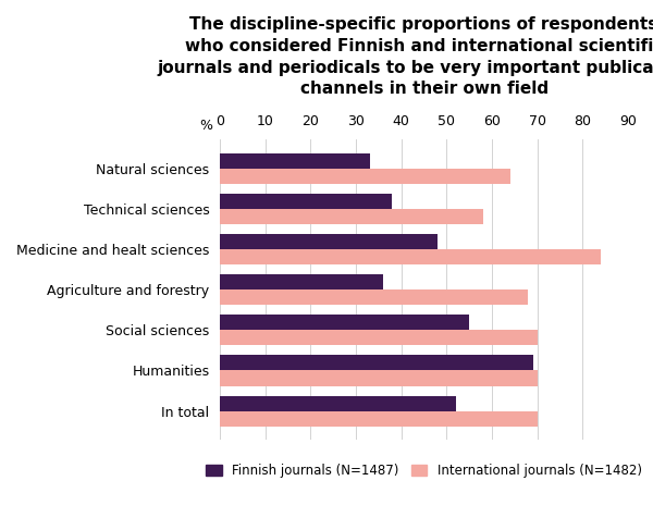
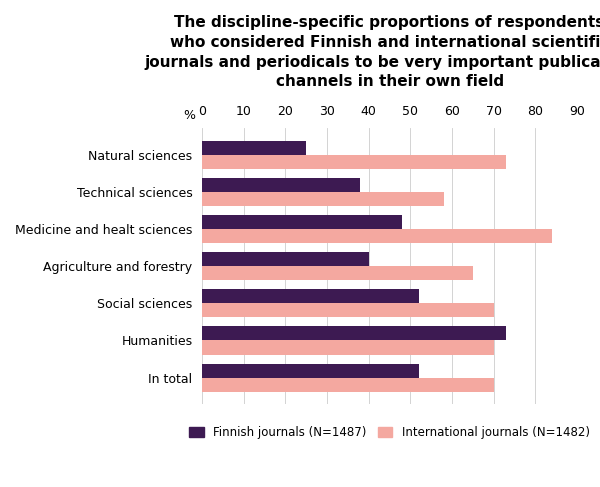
Finnish journals (N=1487)/Natural sciences: 33 -> 25
International journals (N=1482)/Natural sciences: 64 -> 73
Finnish journals (N=1487)/Agriculture and forestry: 36 -> 40
International journals (N=1482)/Agriculture and forestry: 68 -> 65
Finnish journals (N=1487)/Social sciences: 55 -> 52
Finnish journals (N=1487)/Humanities: 69 -> 73
